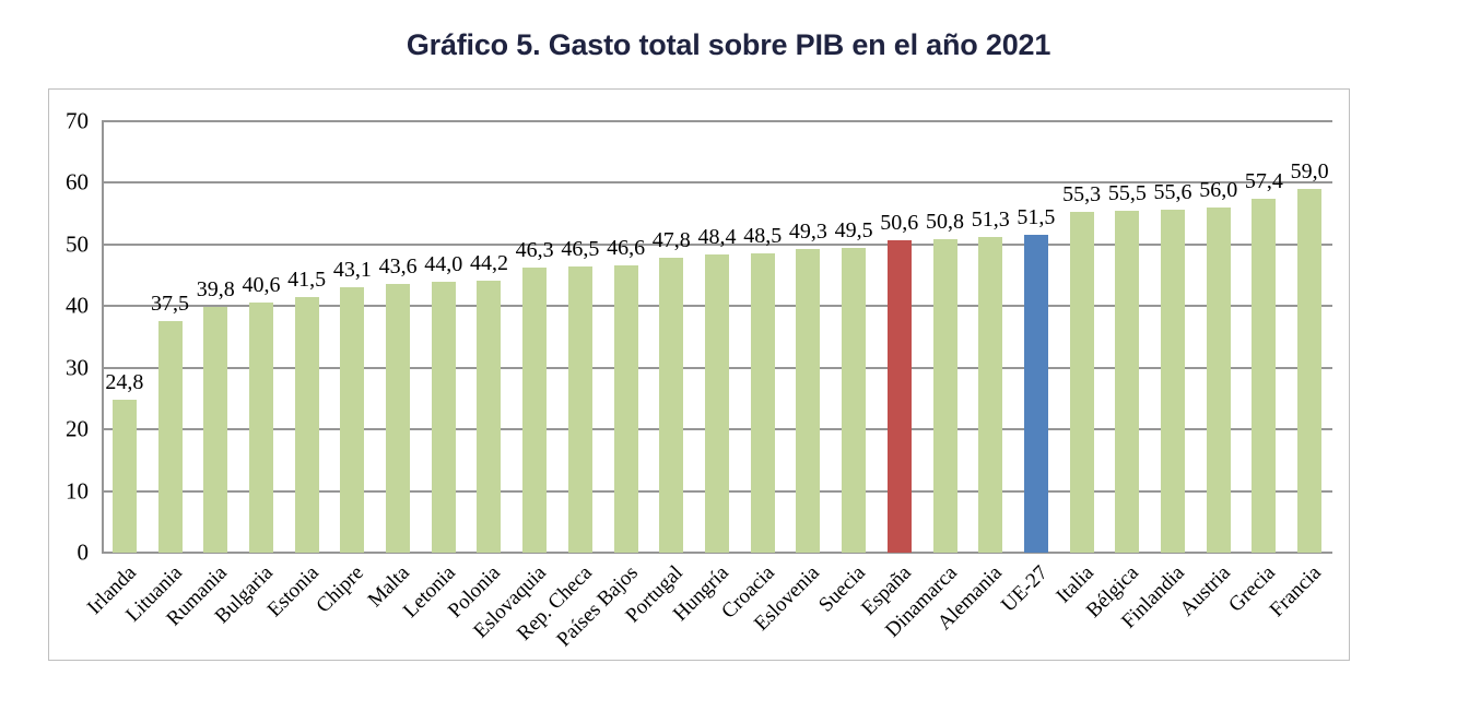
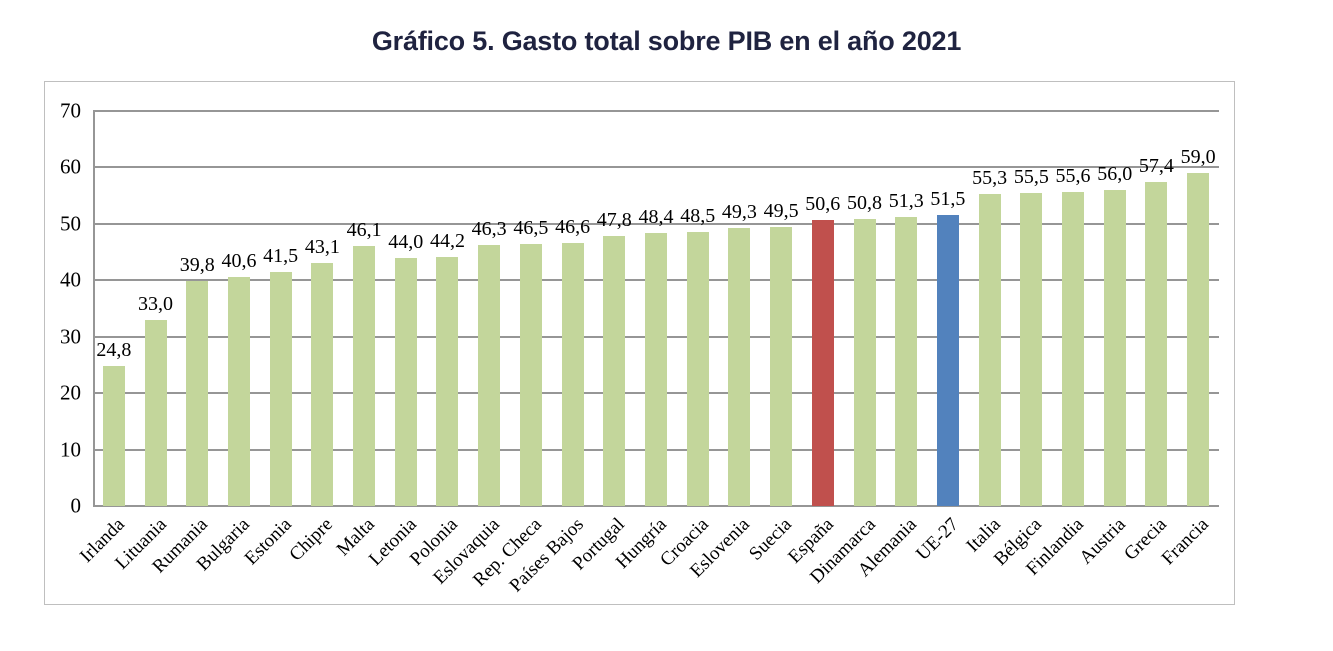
Lituania: 37,5 -> 33,0
Malta: 43,6 -> 46,1
